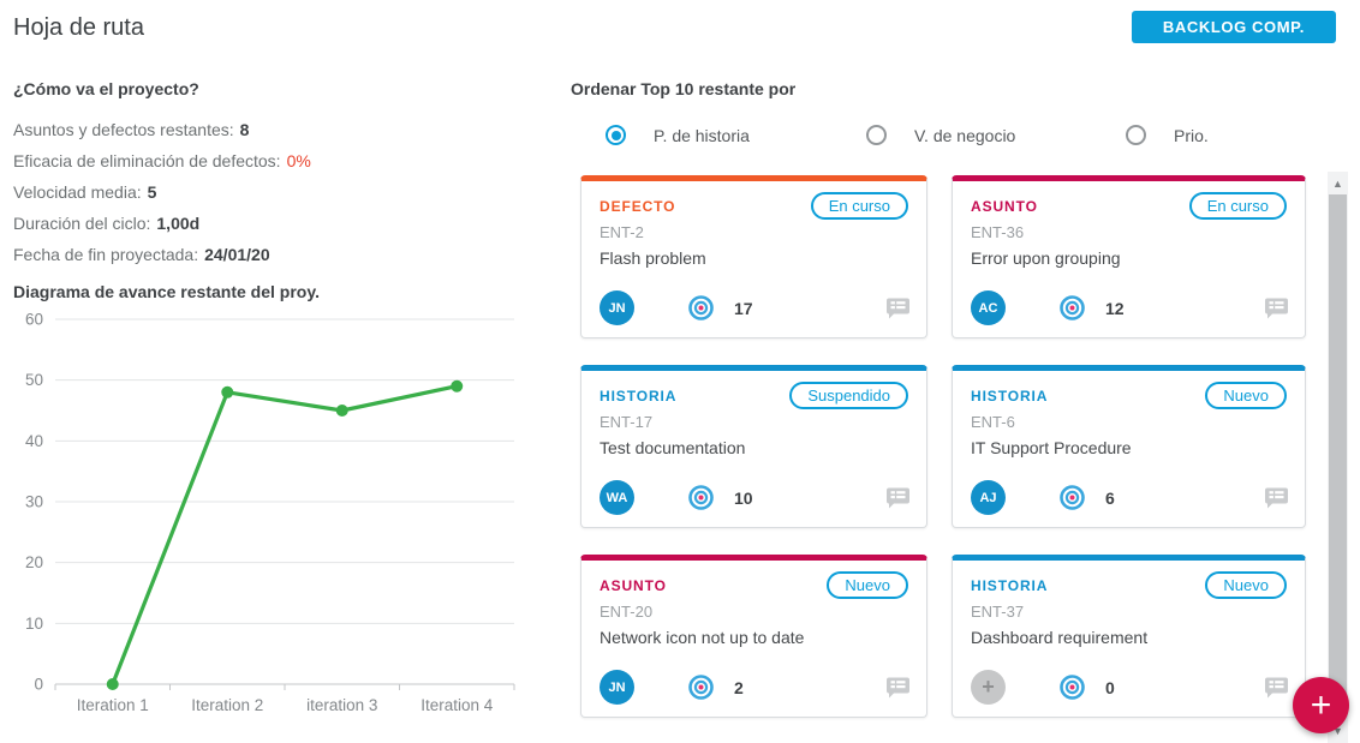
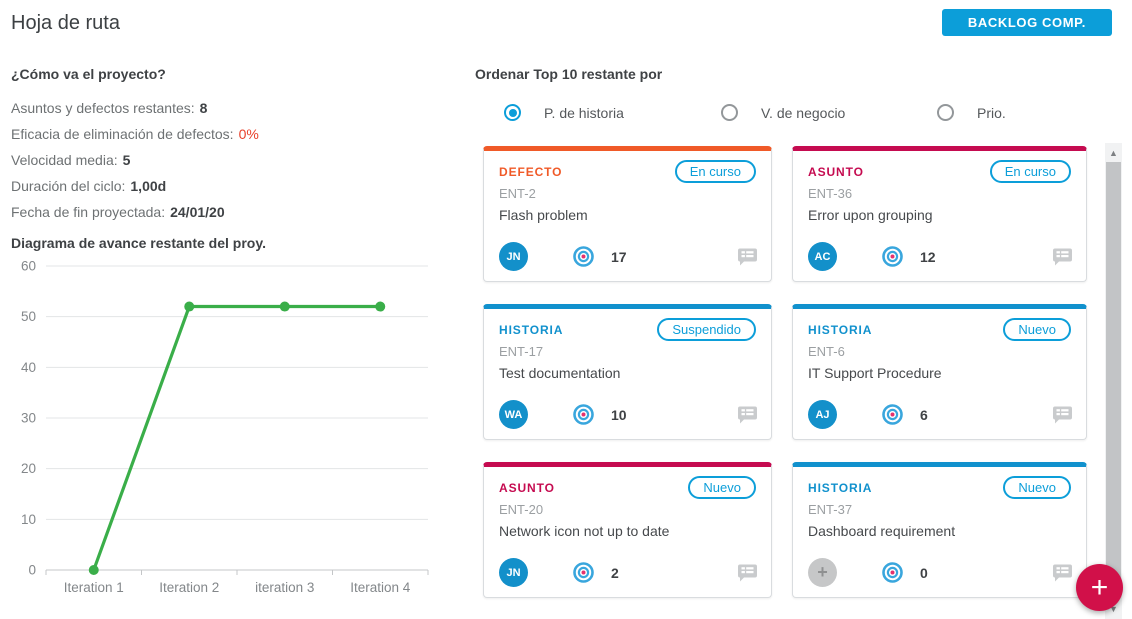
Iteration 2: 48 -> 52
iteration 3: 45 -> 52
Iteration 4: 49 -> 52
